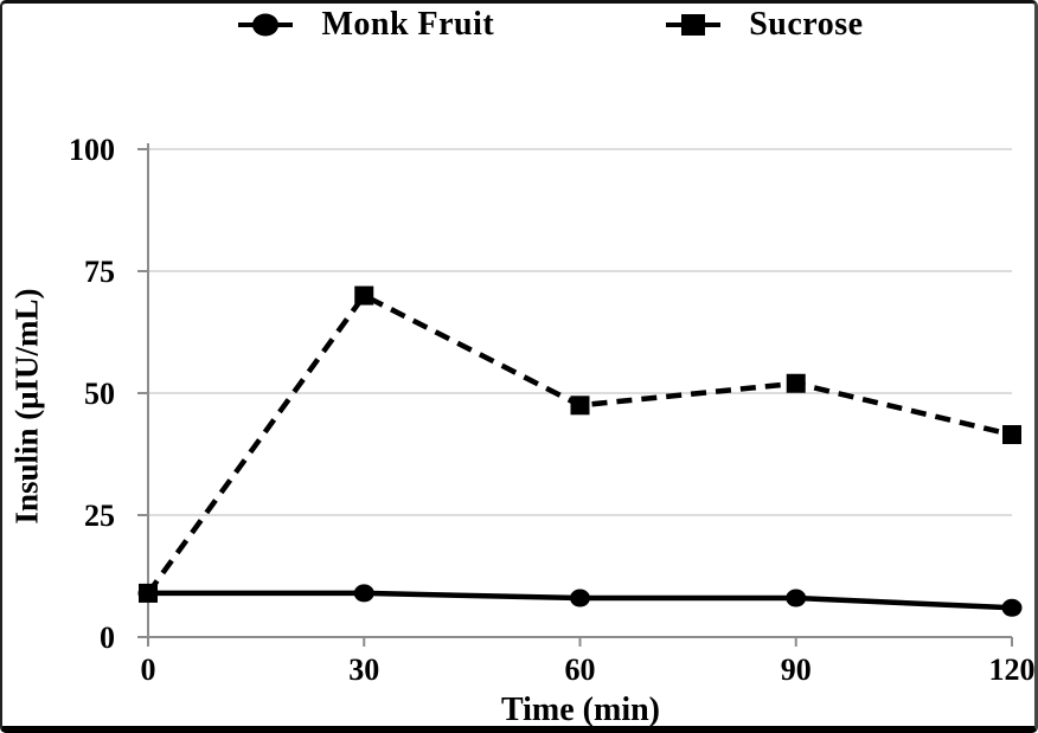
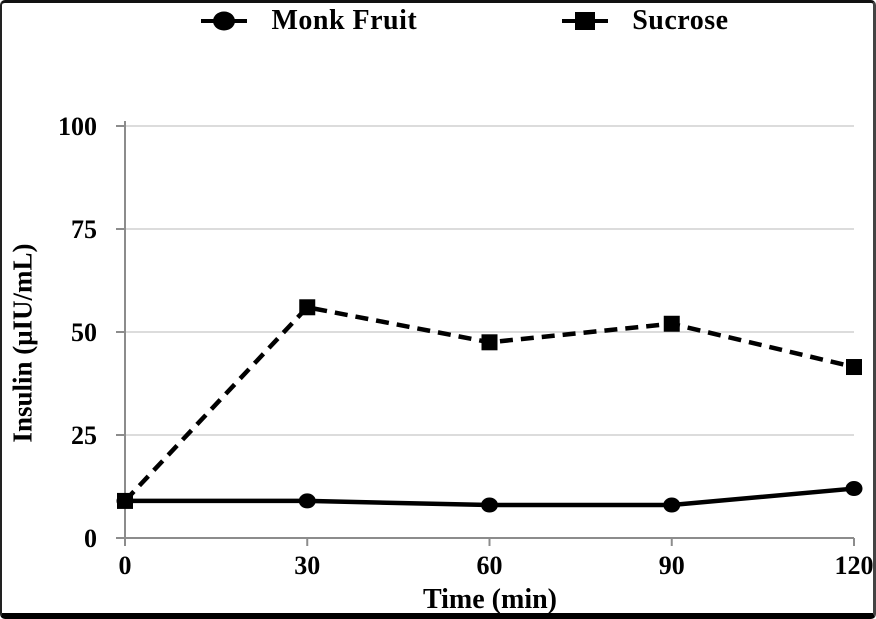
Sucrose/30: 70 -> 56
Monk Fruit/120: 6 -> 12
